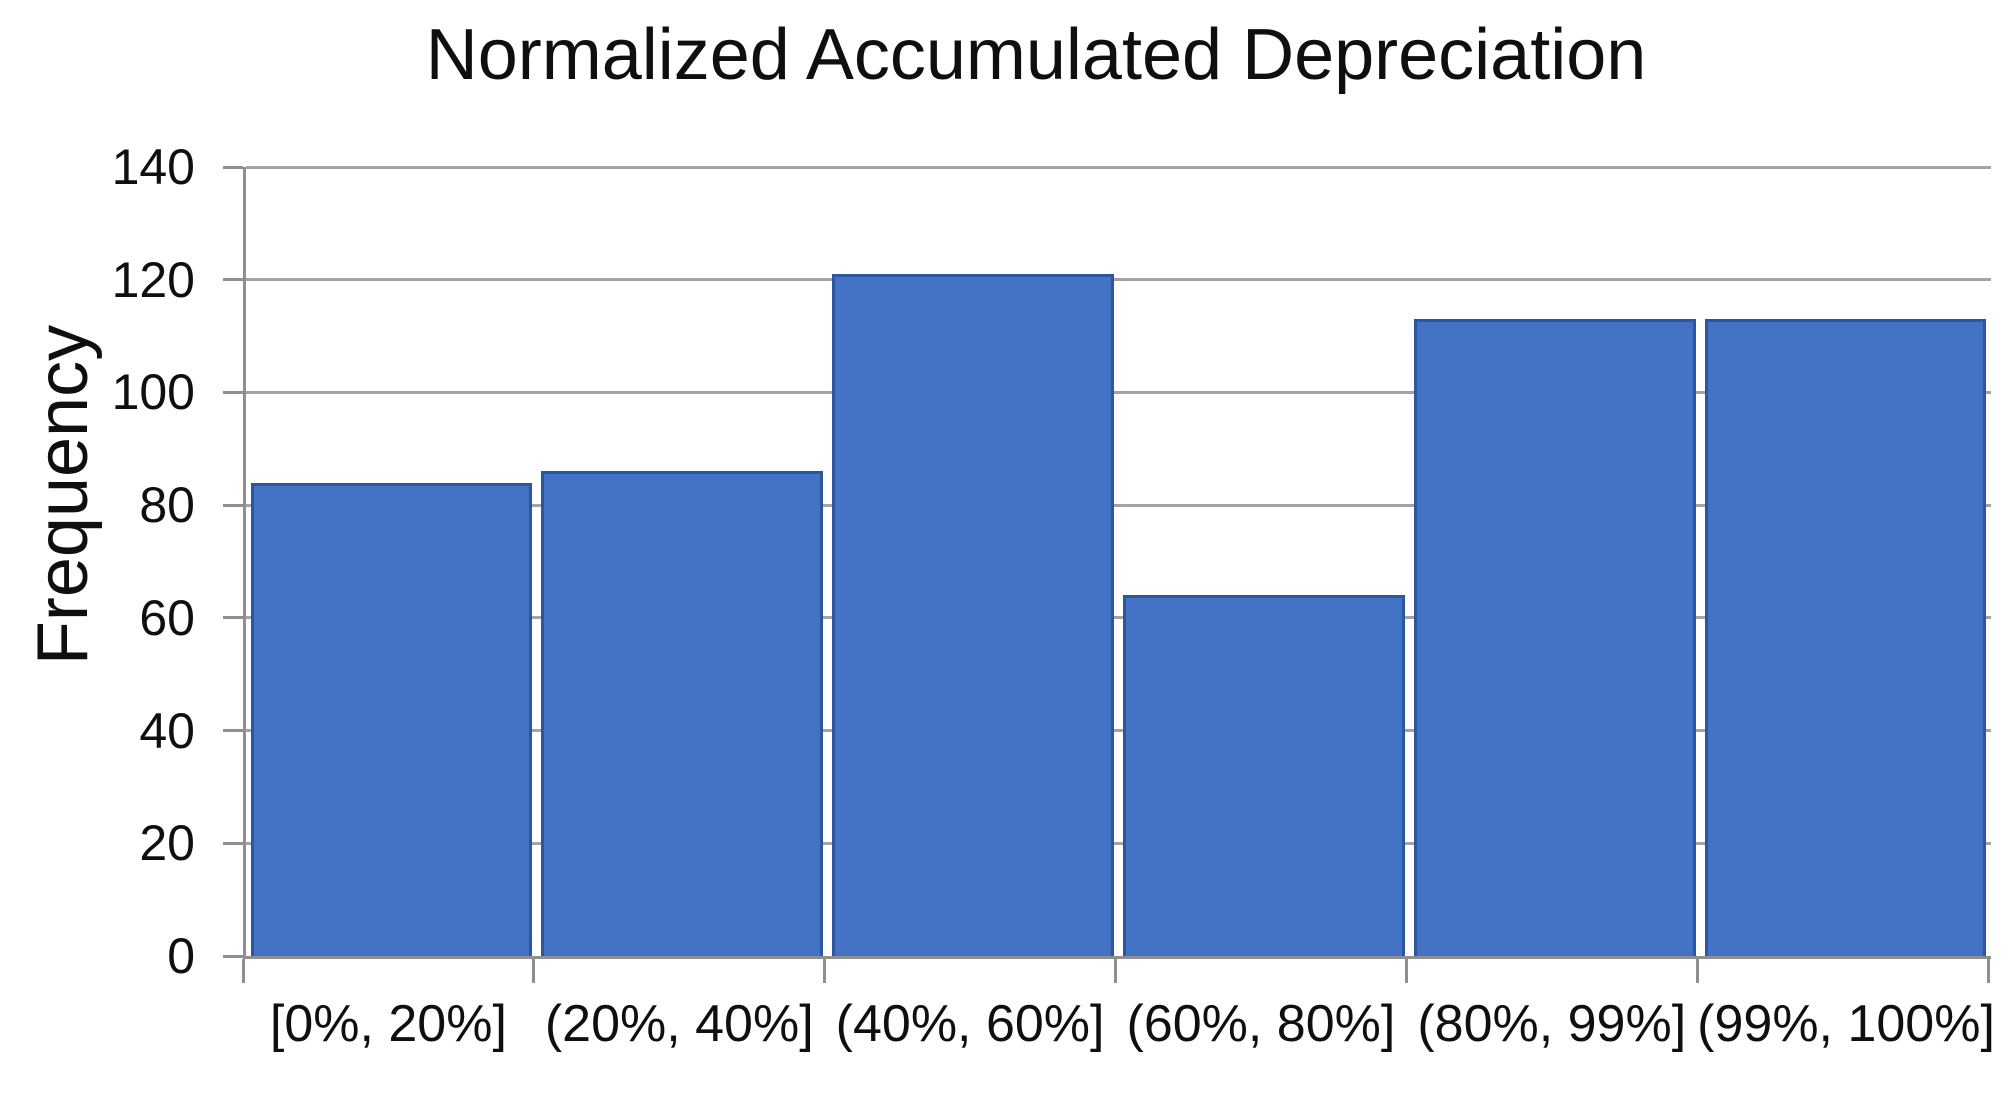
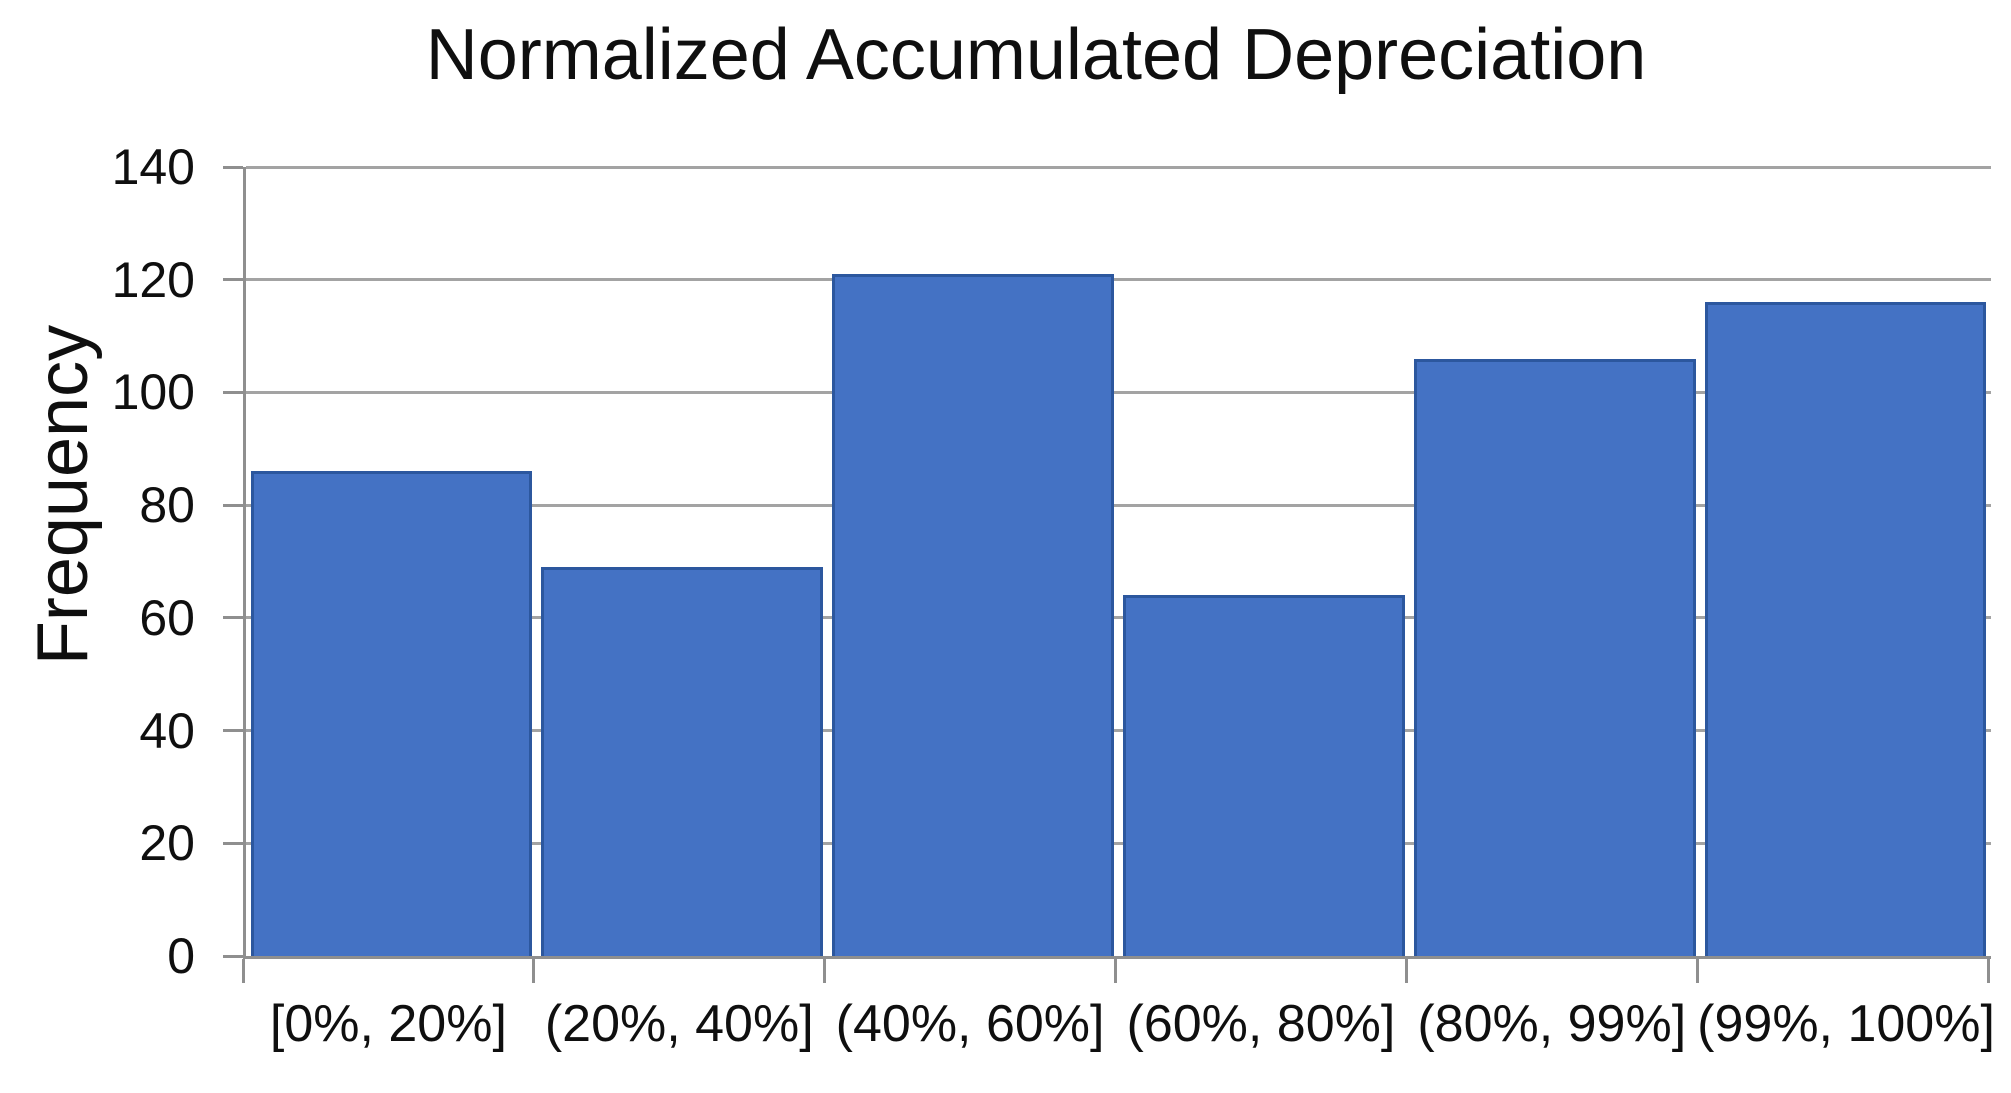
[0%, 20%]: 84 -> 86
(20%, 40%]: 86 -> 69
(80%, 99%]: 113 -> 106
(99%, 100%]: 113 -> 116
